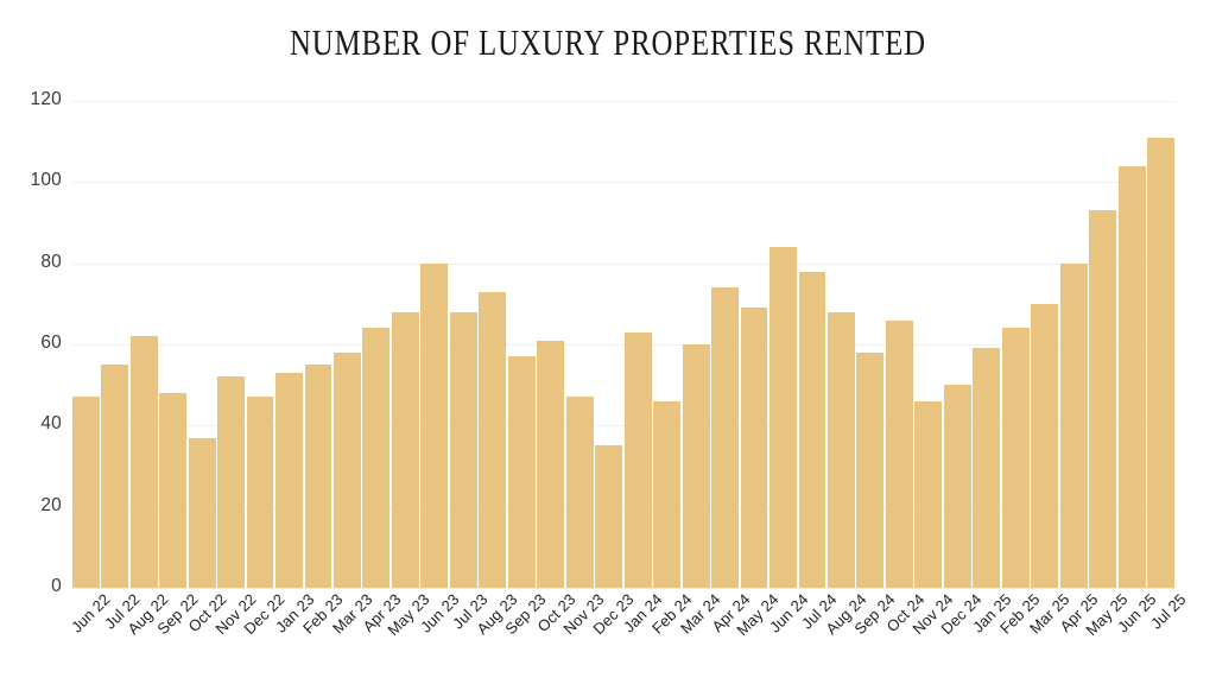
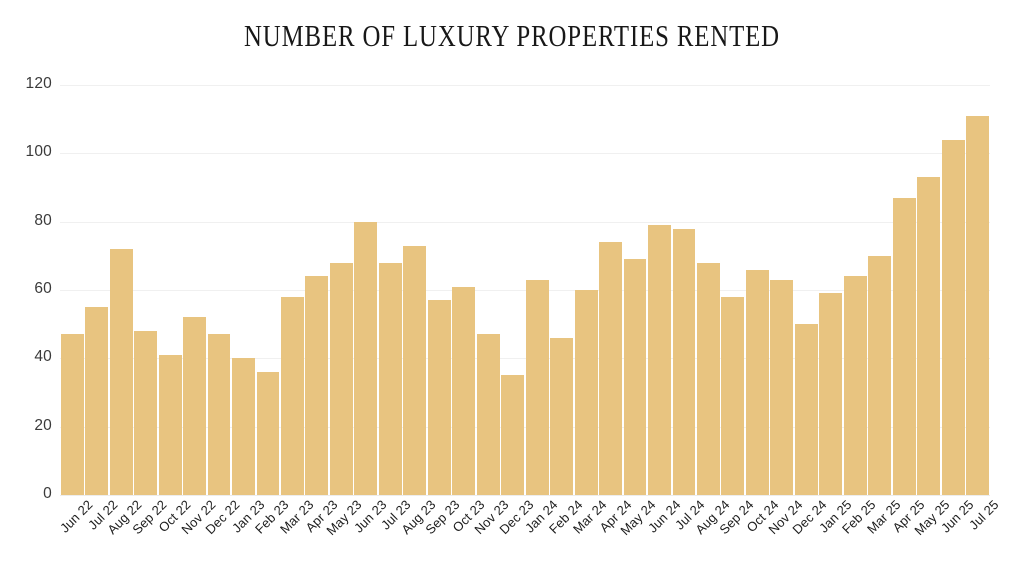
Aug 22: 62 -> 72
Oct 22: 37 -> 41
Jan 23: 53 -> 40
Feb 23: 55 -> 36
Jun 24: 84 -> 79
Nov 24: 46 -> 63
Apr 25: 80 -> 87
